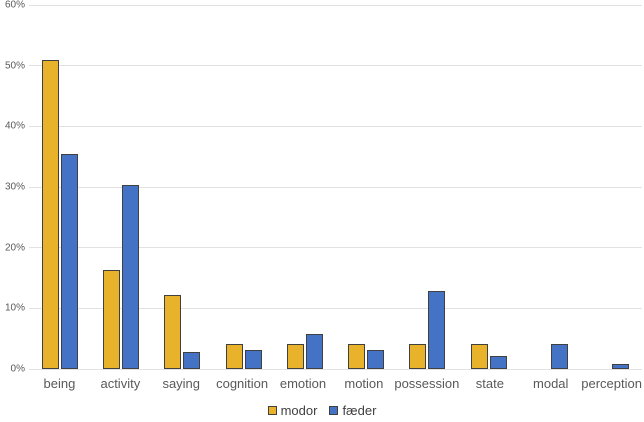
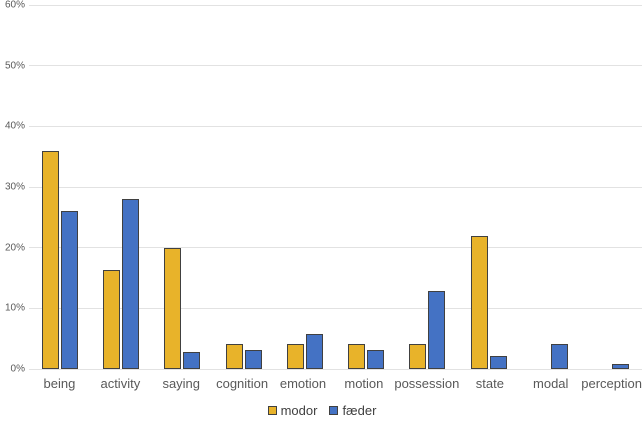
modor/being: 51% -> 36%
fæder/being: 36% -> 26%
fæder/activity: 30% -> 28%
modor/saying: 12% -> 20%
modor/state: 4% -> 22%
